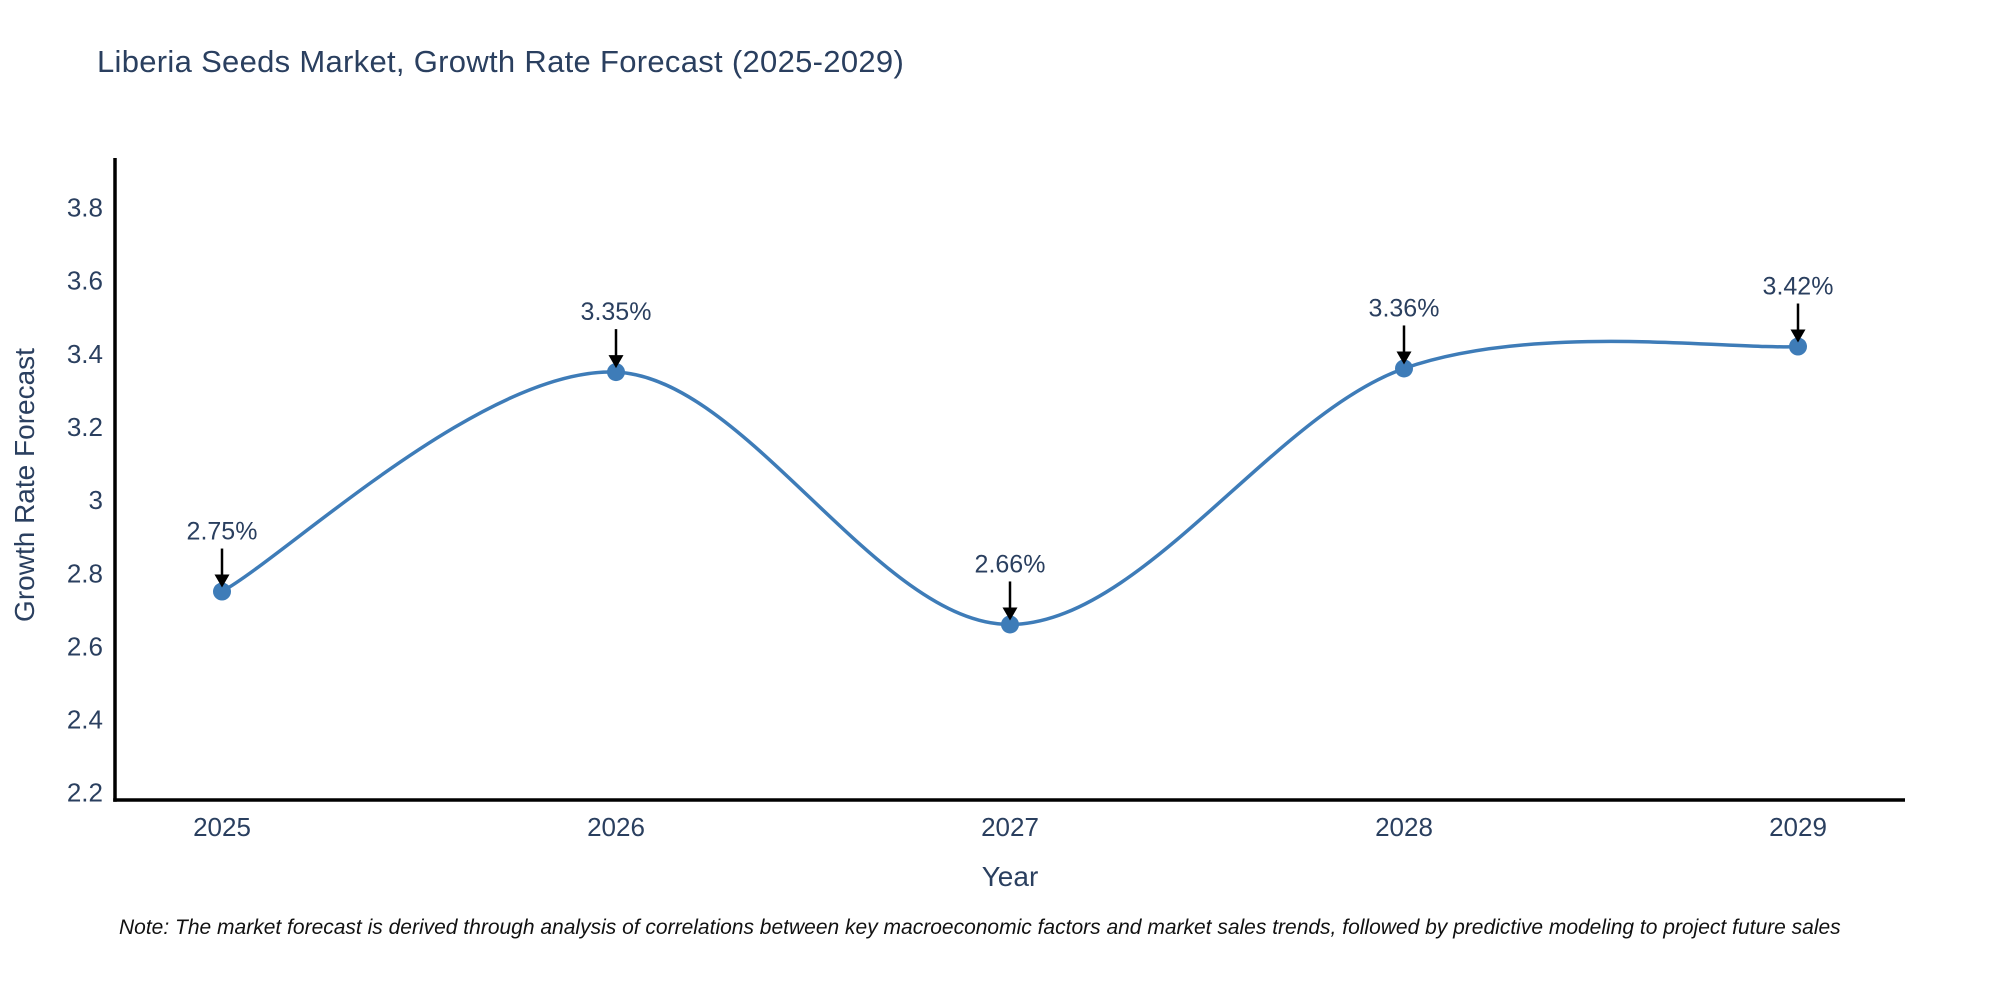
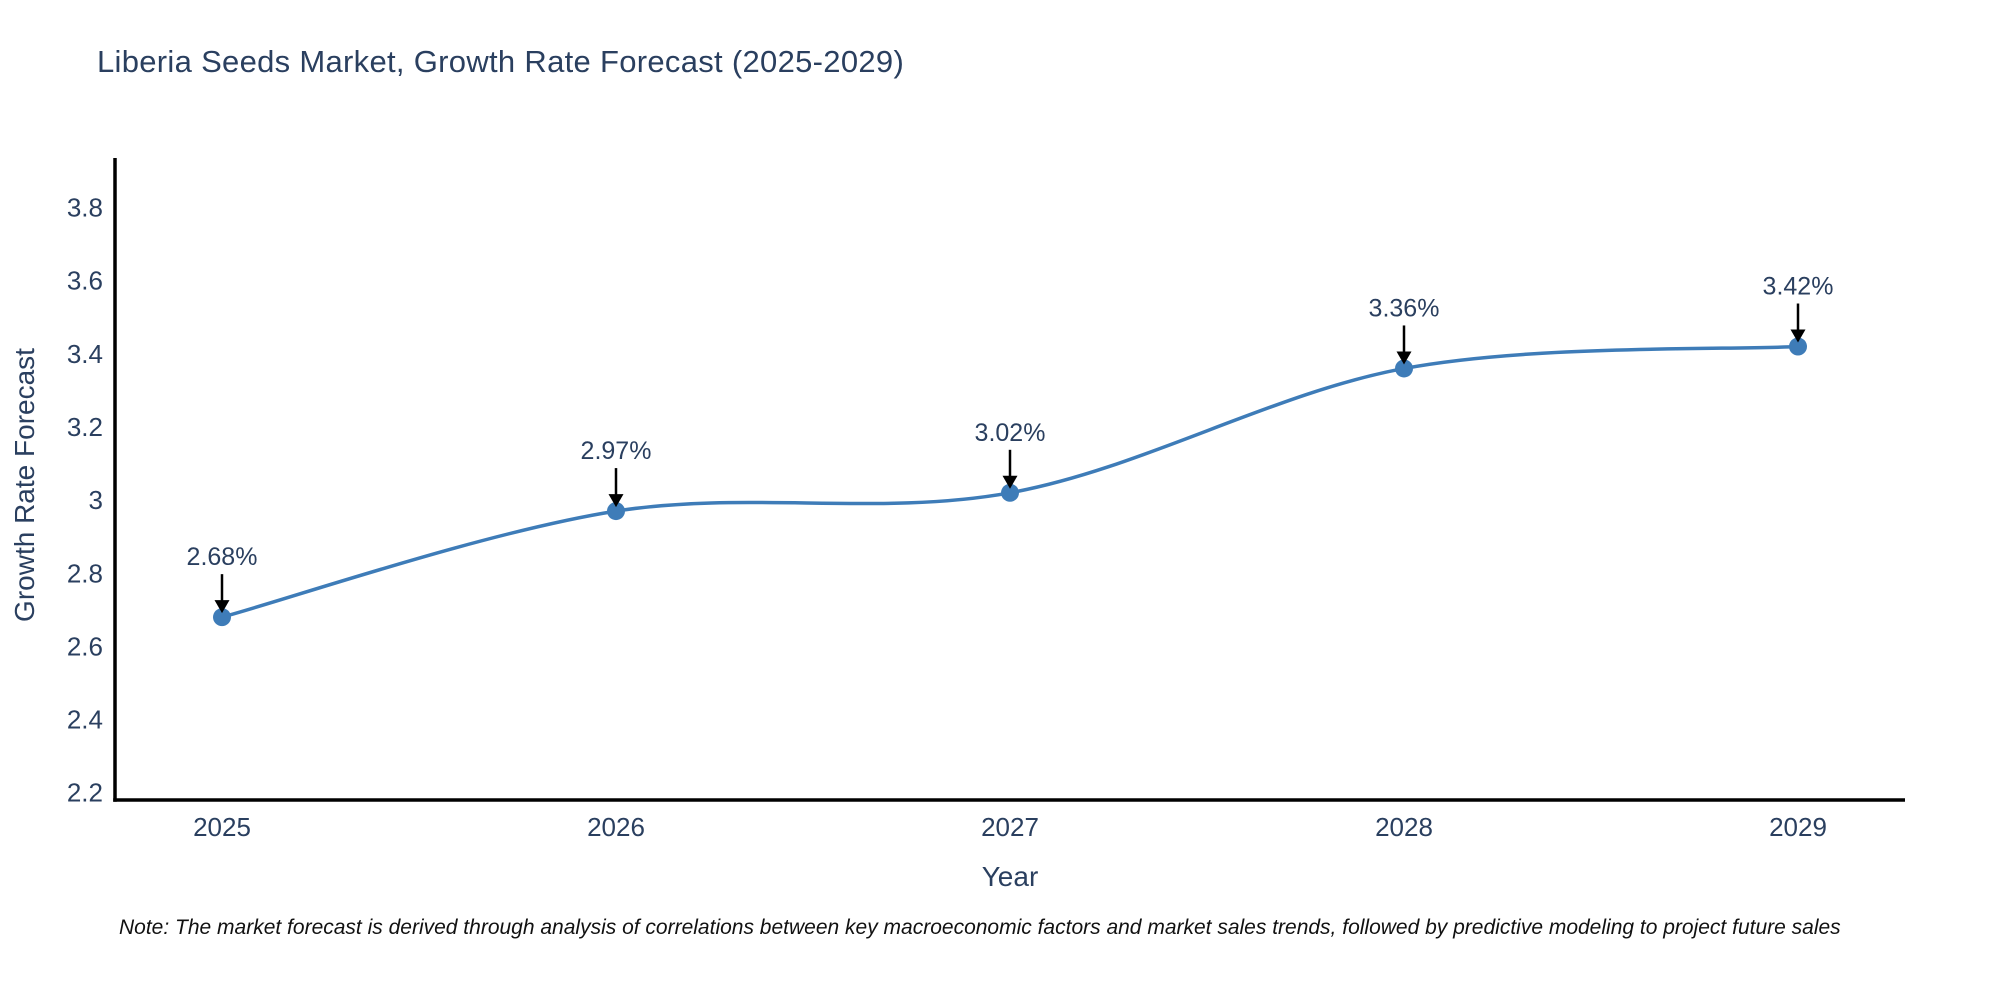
2025: 2.75% -> 2.68%
2026: 3.35% -> 2.97%
2027: 2.66% -> 3.02%
